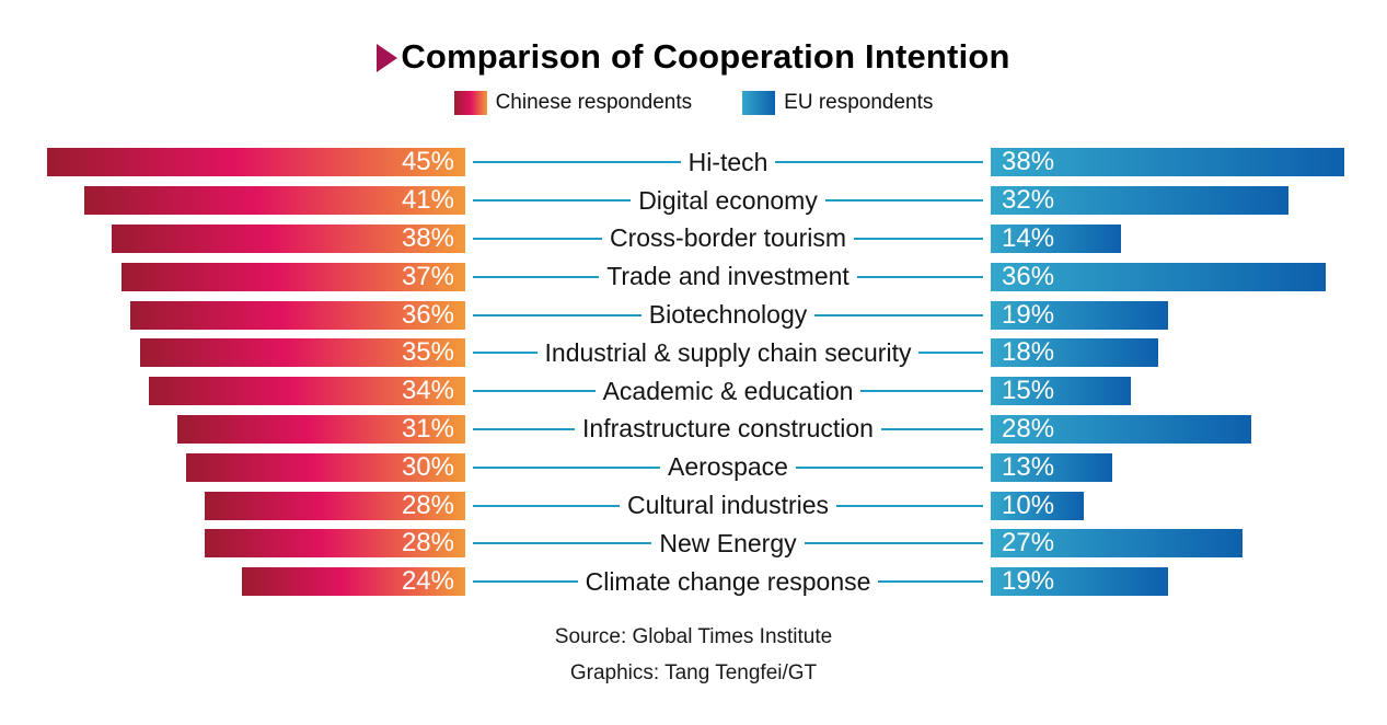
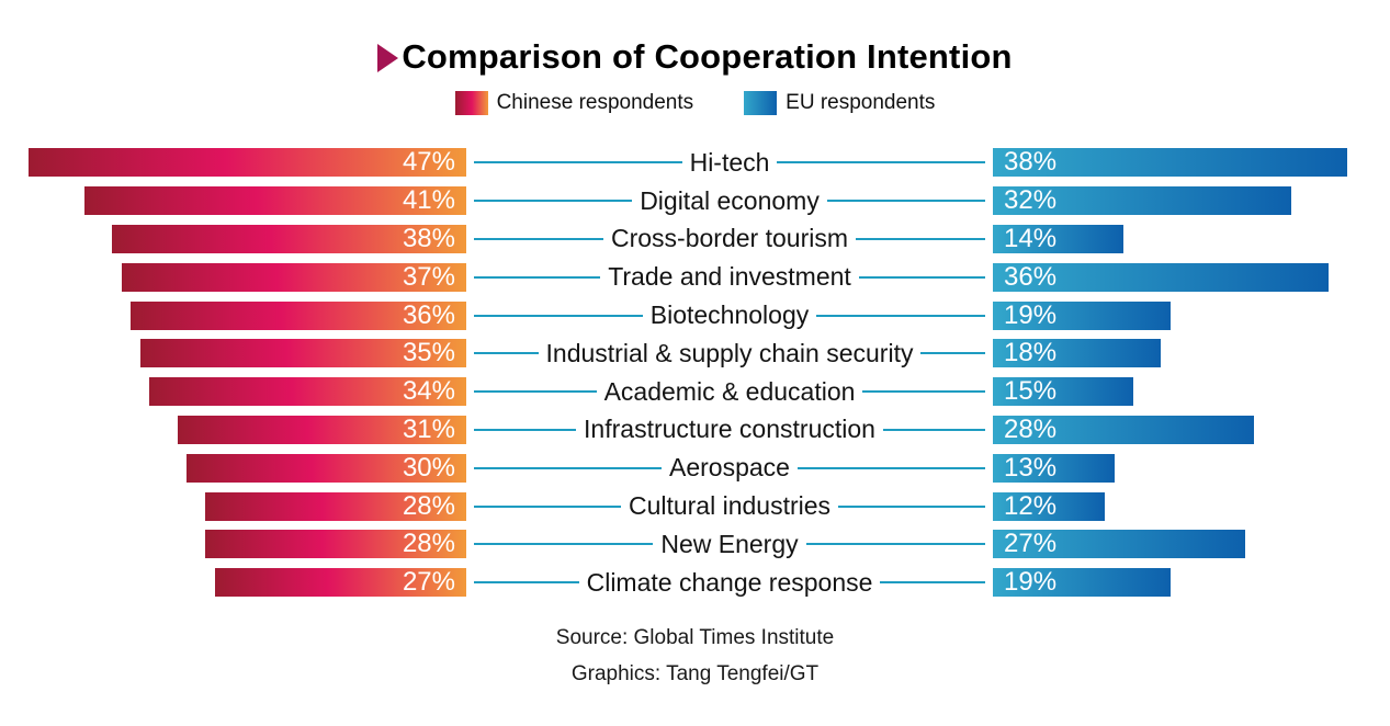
Chinese respondents/Hi-tech: 45% -> 47%
EU respondents/Cultural industries: 10% -> 12%
Chinese respondents/Climate change response: 24% -> 27%
